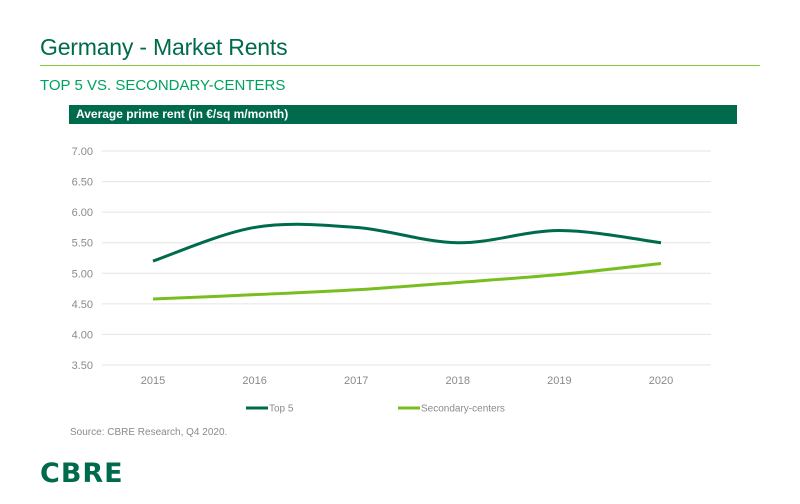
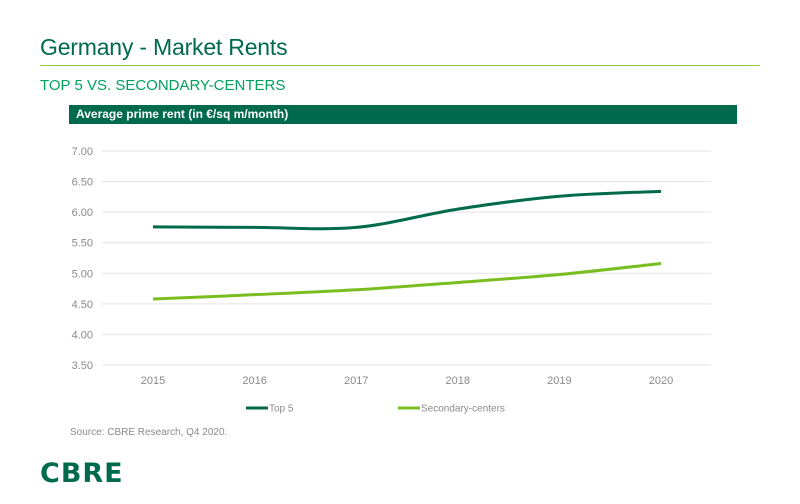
Top 5/2015: 5.2 -> 5.8
Top 5/2018: 5.5 -> 6.0
Top 5/2019: 5.7 -> 6.3
Top 5/2020: 5.5 -> 6.3
